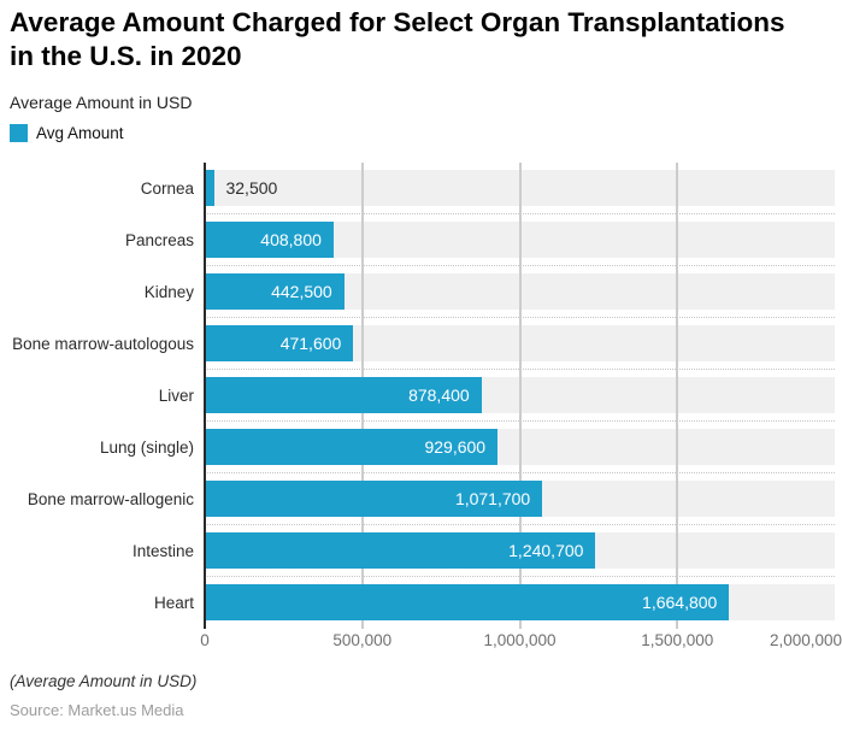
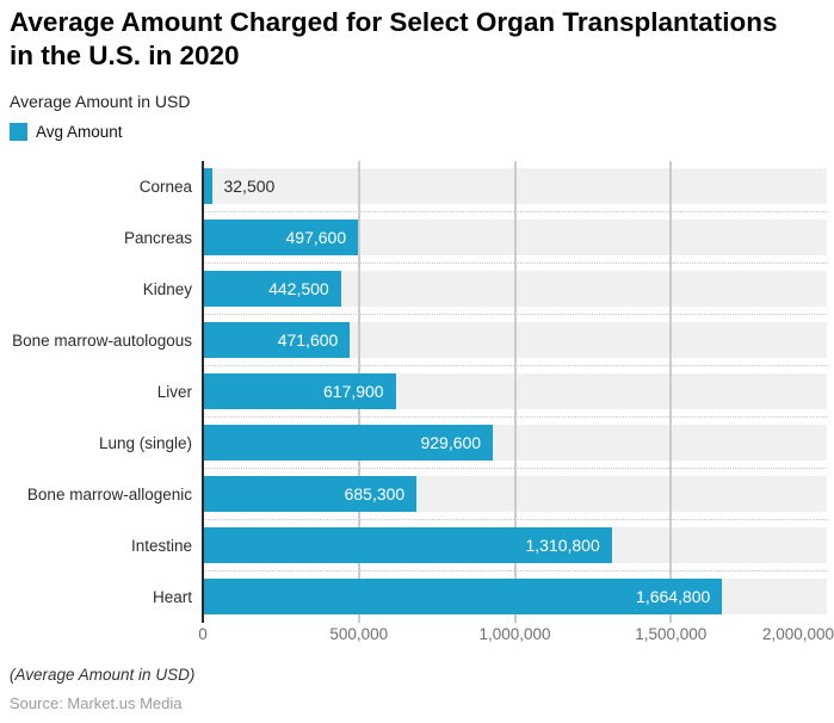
Pancreas: 408,800 -> 497,600
Liver: 878,400 -> 617,900
Bone marrow-allogenic: 1,071,700 -> 685,300
Intestine: 1,240,700 -> 1,310,800
